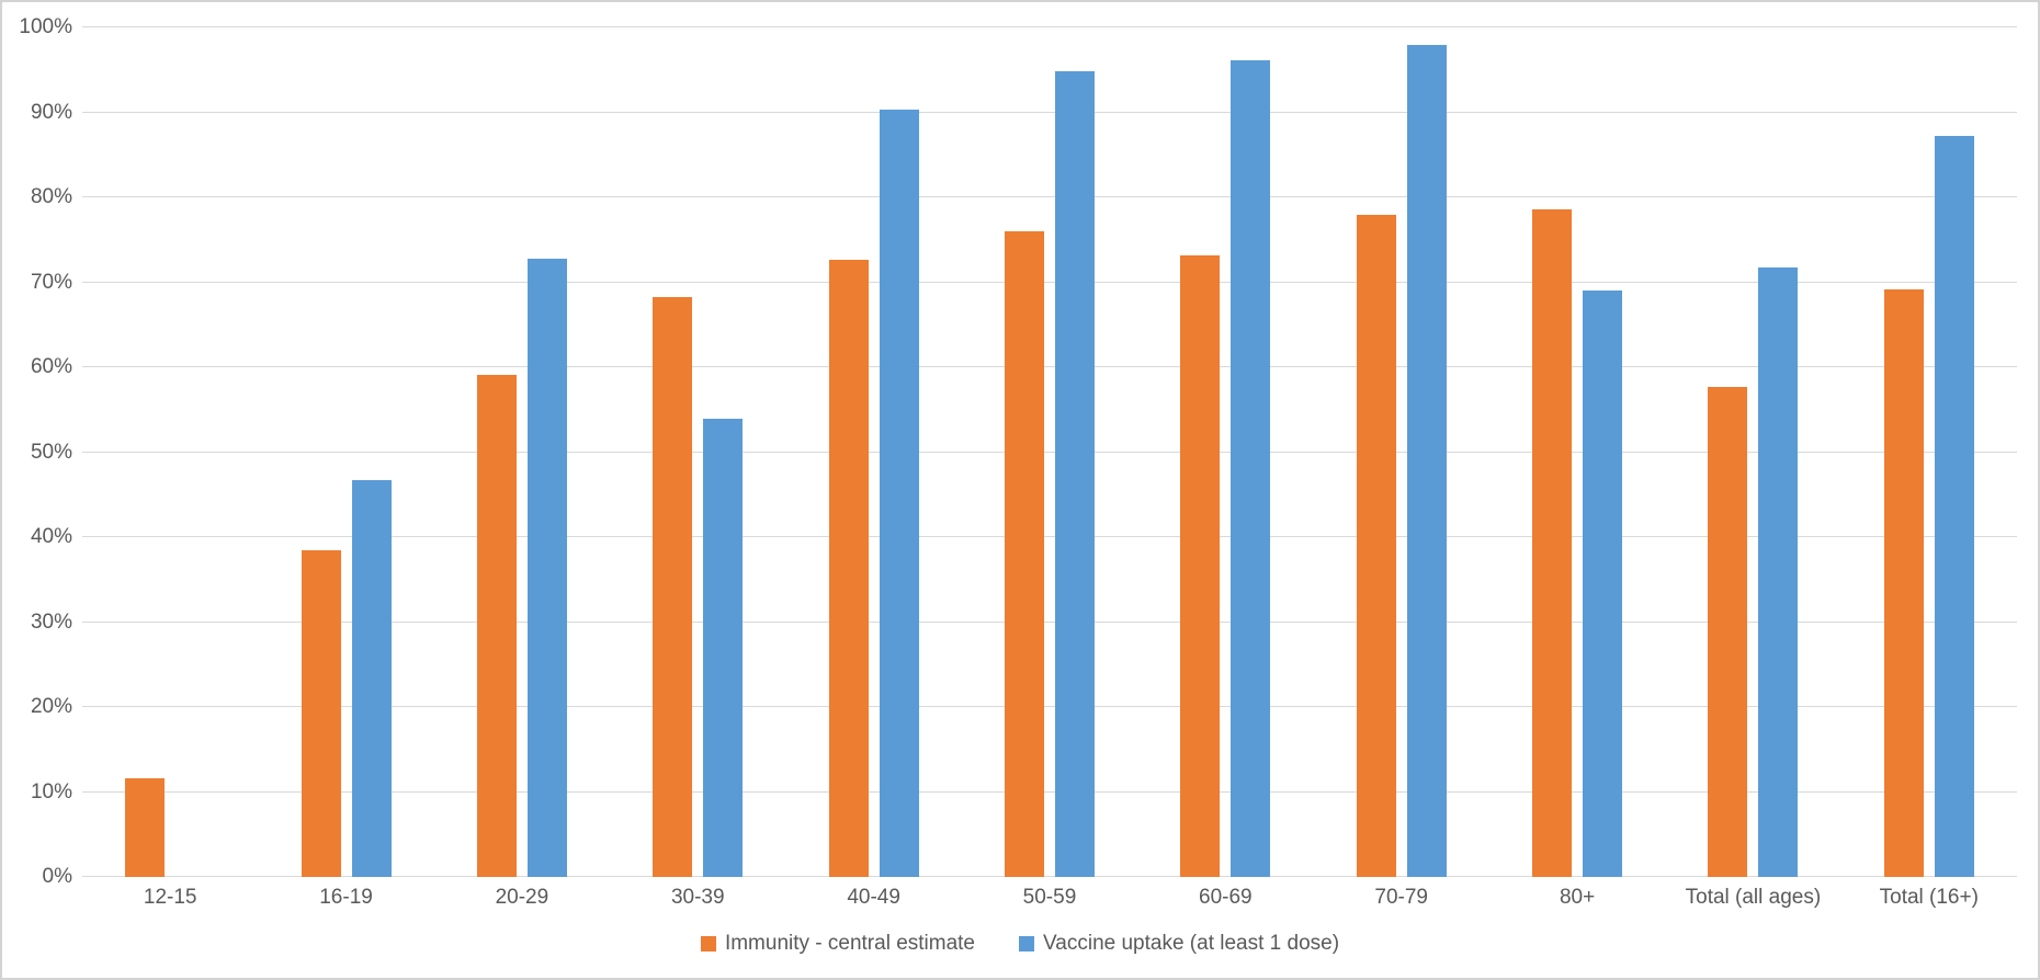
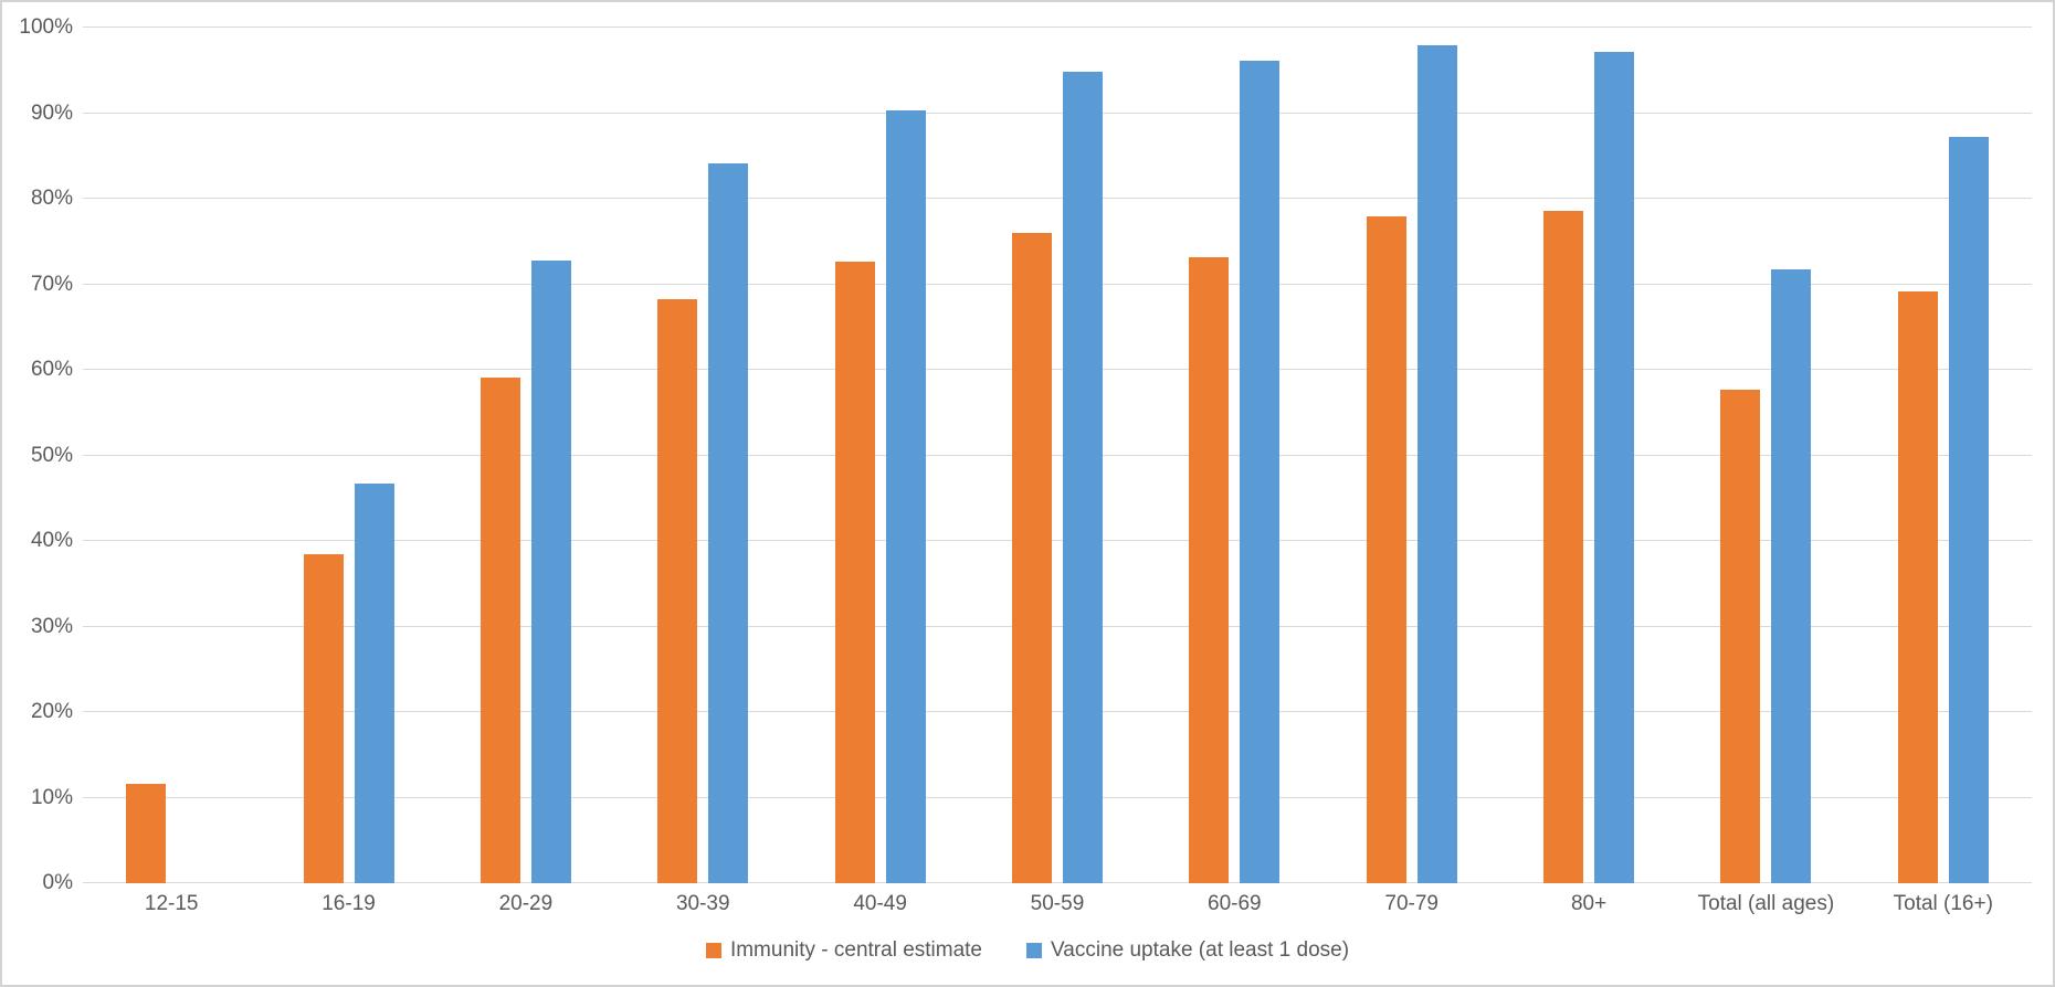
Vaccine uptake (at least 1 dose)/30-39: 54% -> 84%
Vaccine uptake (at least 1 dose)/80+: 69% -> 97%
